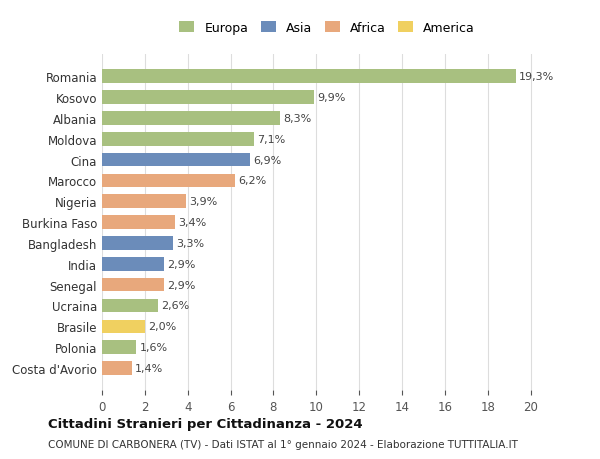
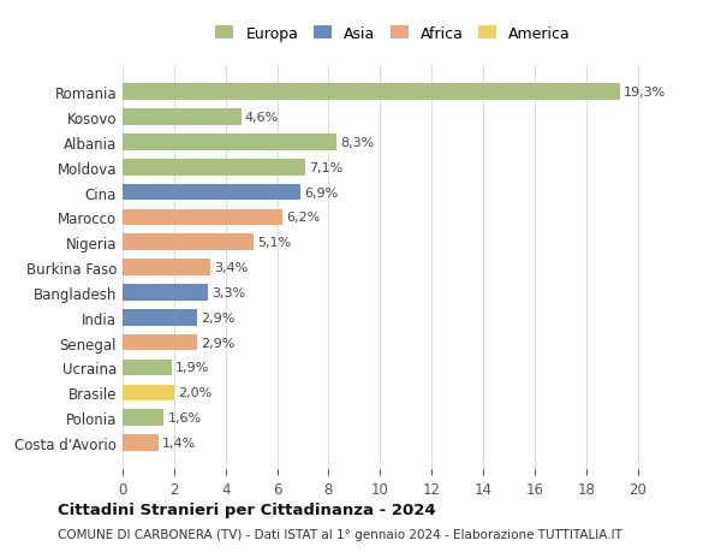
Kosovo: 9,9% -> 4,6%
Nigeria: 3,9% -> 5,1%
Ucraina: 2,6% -> 1,9%
